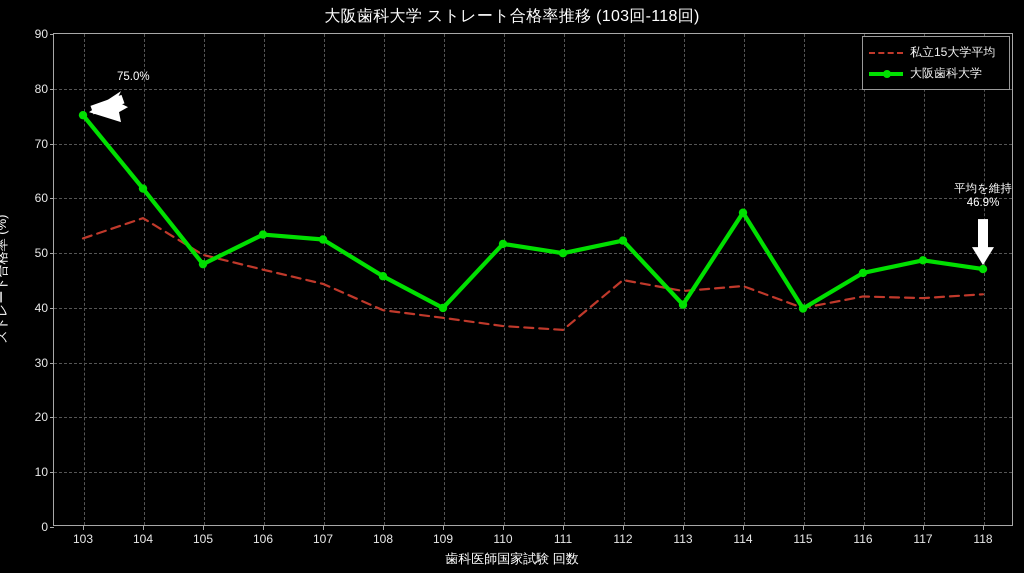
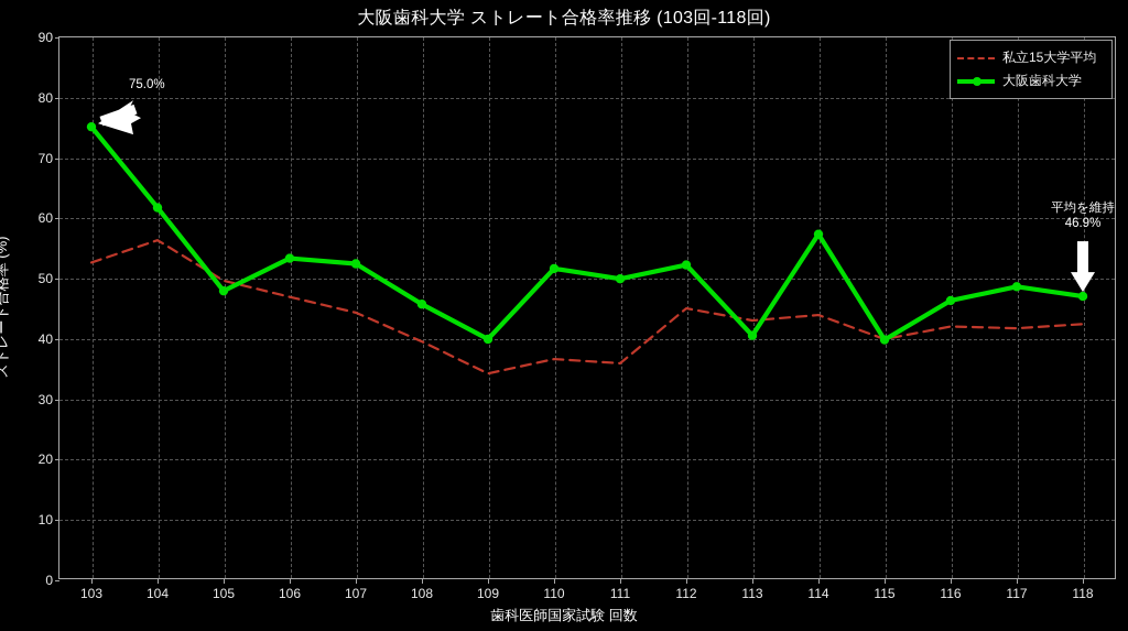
私立15大学平均/109: 38 -> 34
